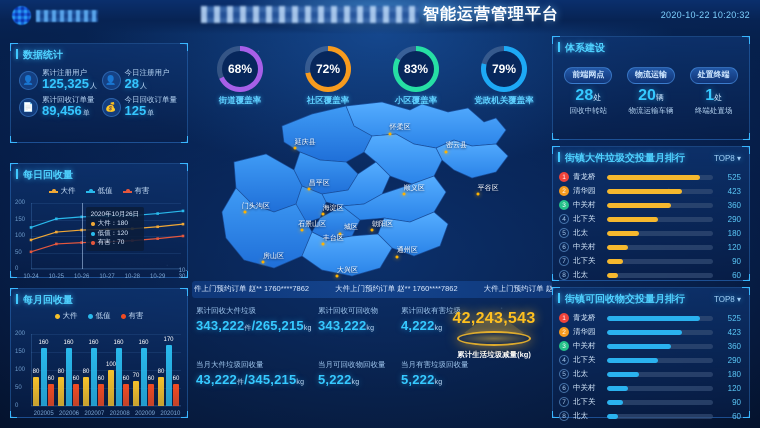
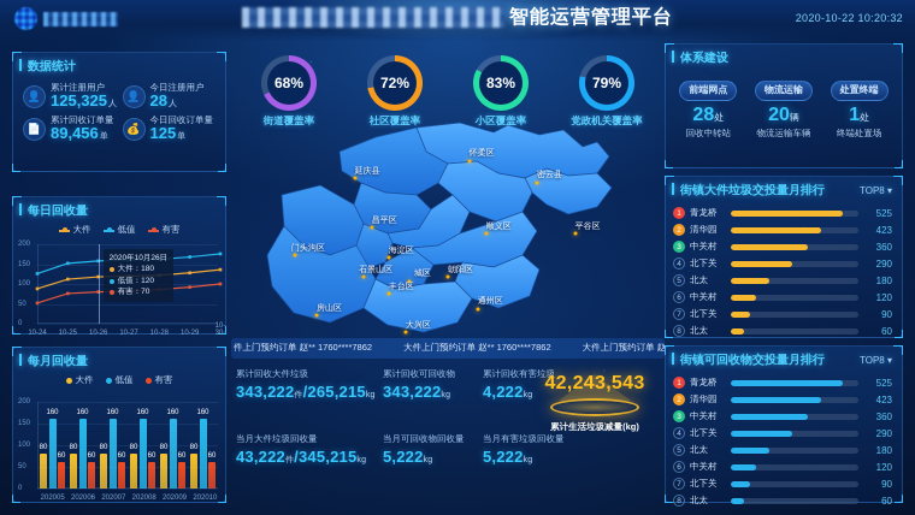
每月回收量/大件/202008: 100 -> 80
每月回收量/大件/202009: 70 -> 80
每月回收量/低值/202010: 170 -> 160
